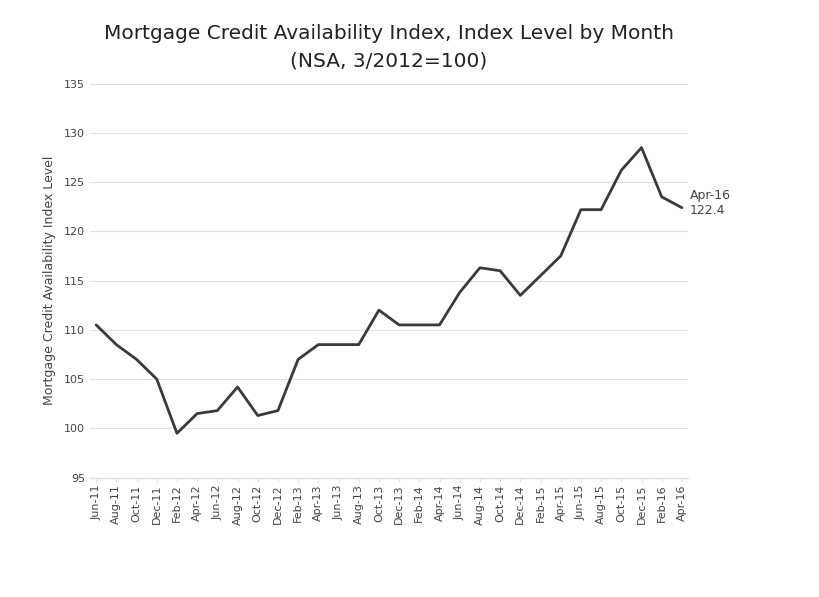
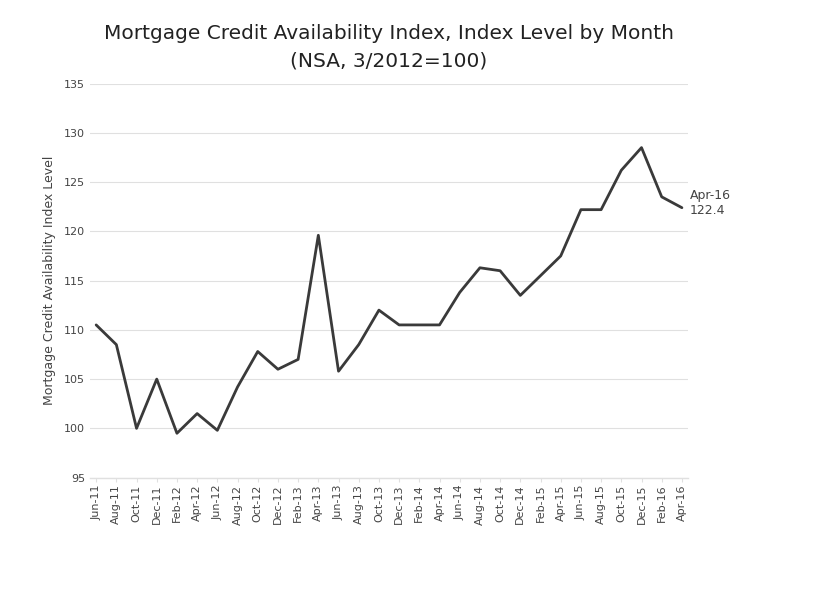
Oct-11: 107.0 -> 100.0
Jun-12: 101.8 -> 99.8
Oct-12: 101.3 -> 107.8
Dec-12: 101.8 -> 106.0
Apr-13: 108.5 -> 119.6
Jun-13: 108.5 -> 105.8
